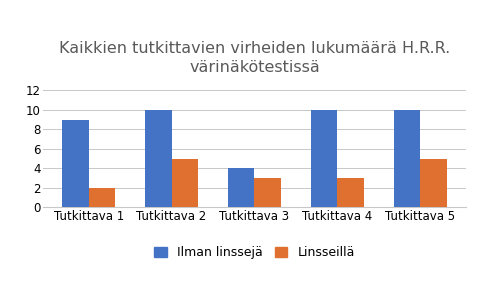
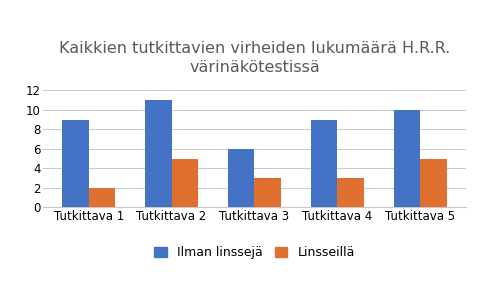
Ilman linssejä/Tutkittava 2: 10 -> 11
Ilman linssejä/Tutkittava 3: 4 -> 6
Ilman linssejä/Tutkittava 4: 10 -> 9
